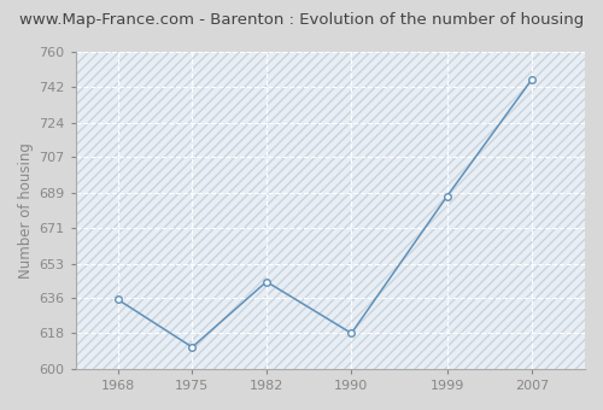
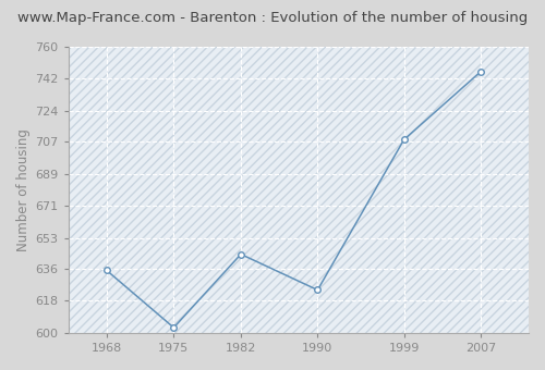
1975: 611 -> 603
1990: 618 -> 624
1999: 687 -> 708
